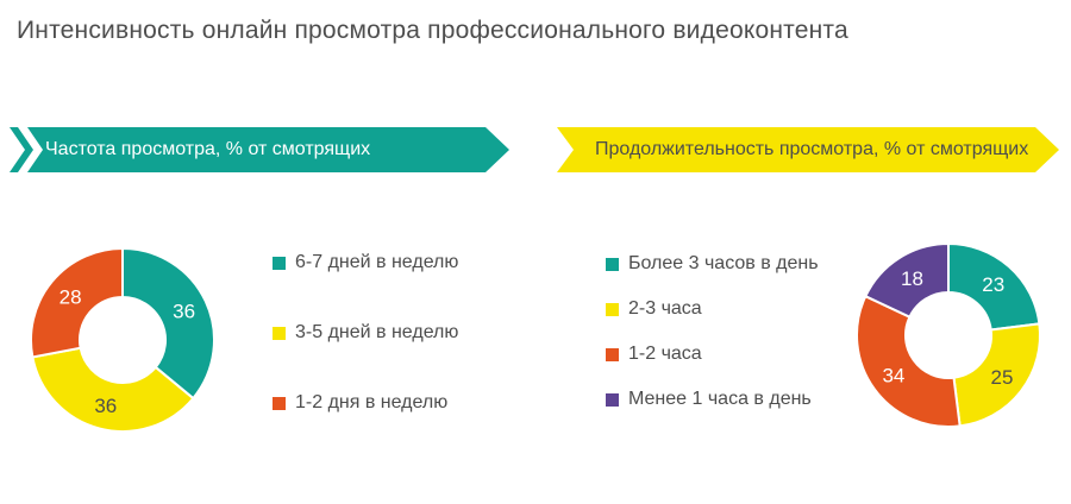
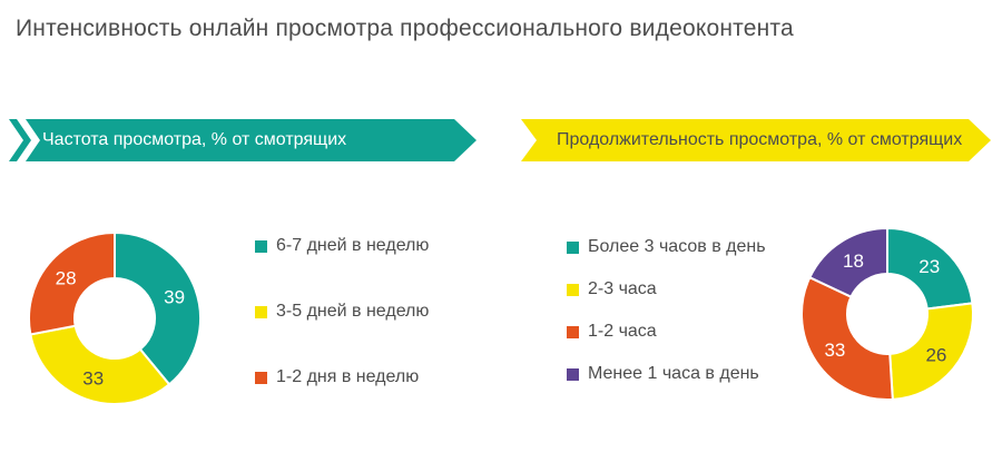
Частота просмотра, % от смотрящих/6-7 дней в неделю: 36 -> 39
Частота просмотра, % от смотрящих/3-5 дней в неделю: 36 -> 33
Продолжительность просмотра, % от смотрящих/2-3 часа: 25 -> 26
Продолжительность просмотра, % от смотрящих/1-2 часа: 34 -> 33
